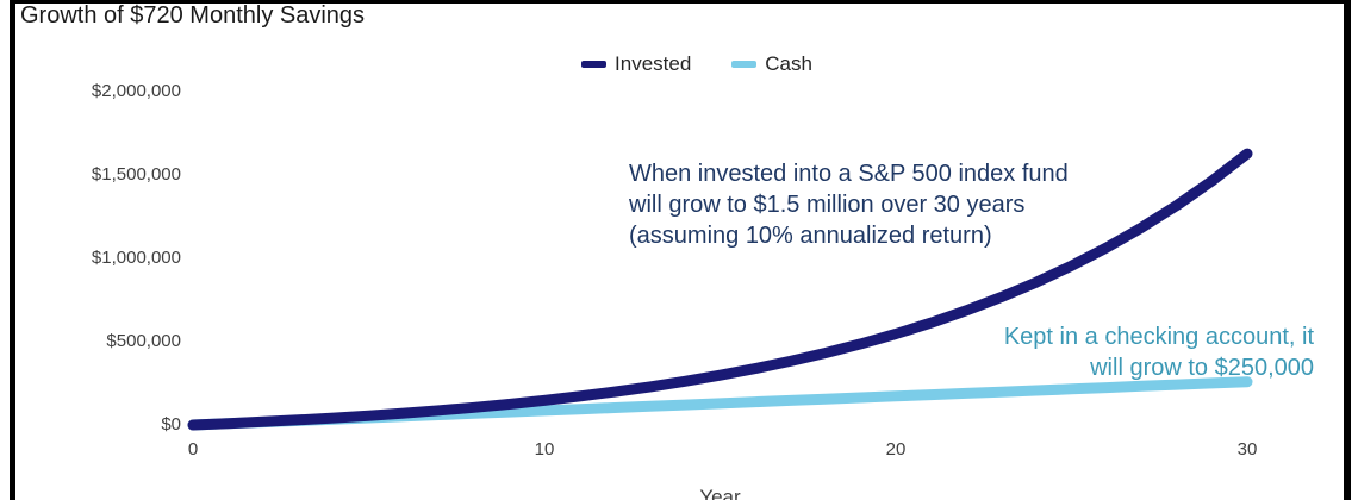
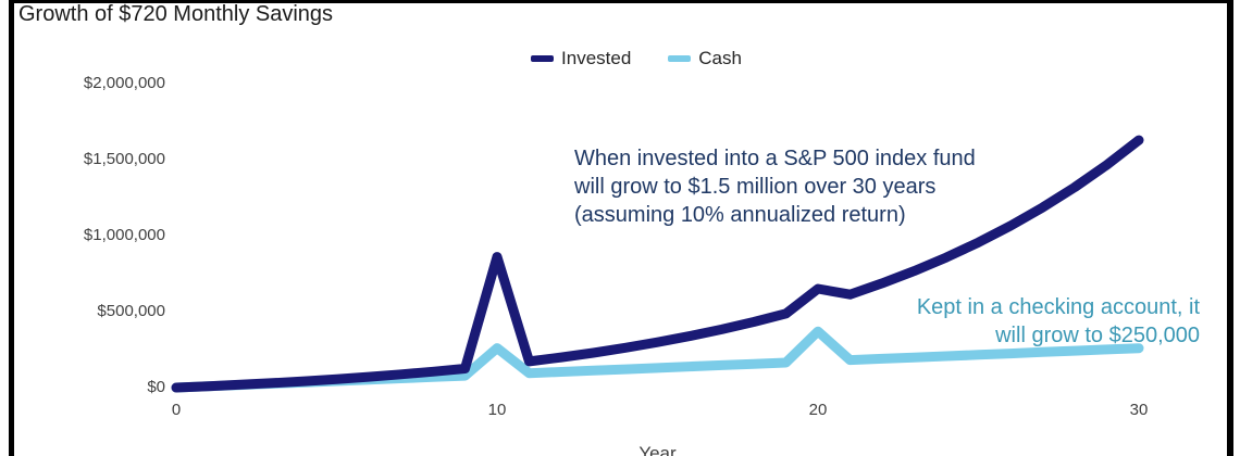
Invested/10: $150000 -> $860000
Cash/10: $90000 -> $260000
Invested/20: $550000 -> $650000
Cash/20: $170000 -> $370000
